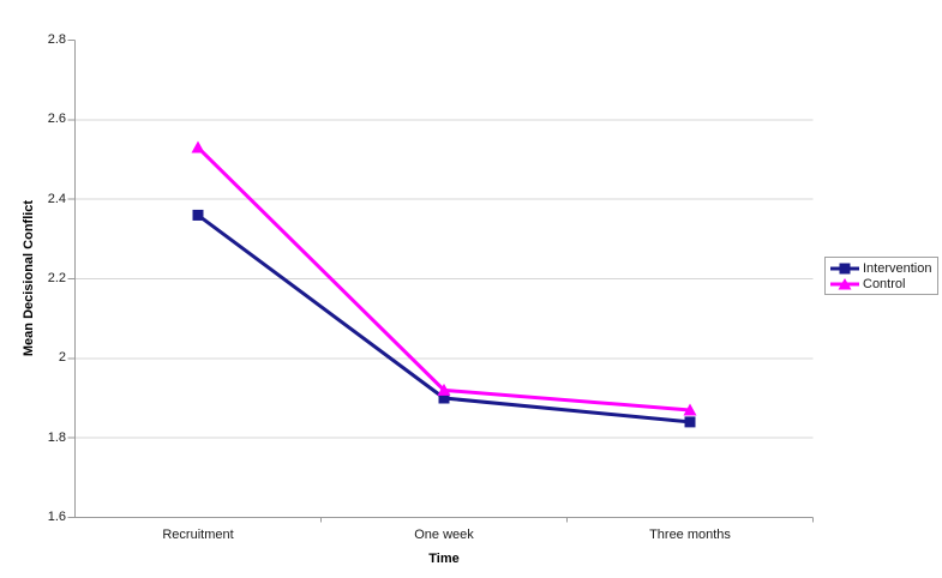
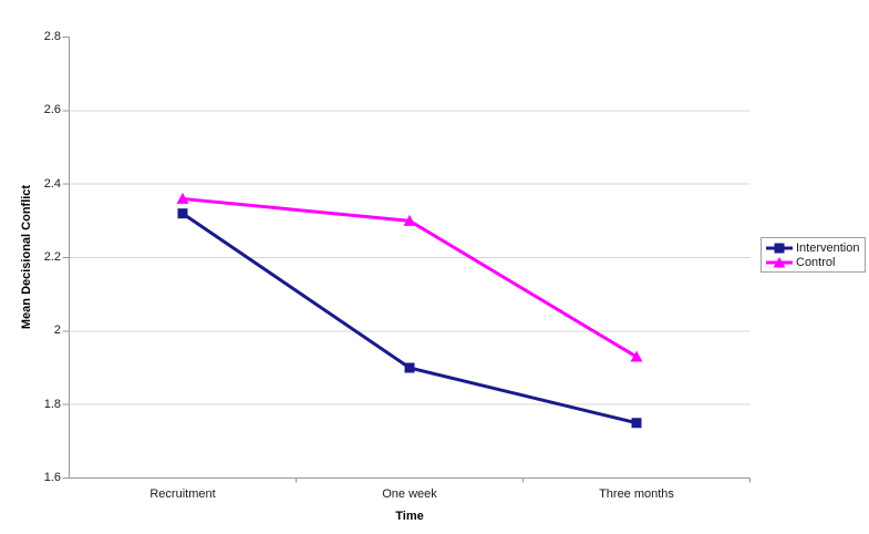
Intervention/Recruitment: 2.36 -> 2.32
Control/Recruitment: 2.53 -> 2.36
Control/One week: 1.92 -> 2.30
Intervention/Three months: 1.84 -> 1.75
Control/Three months: 1.87 -> 1.93
